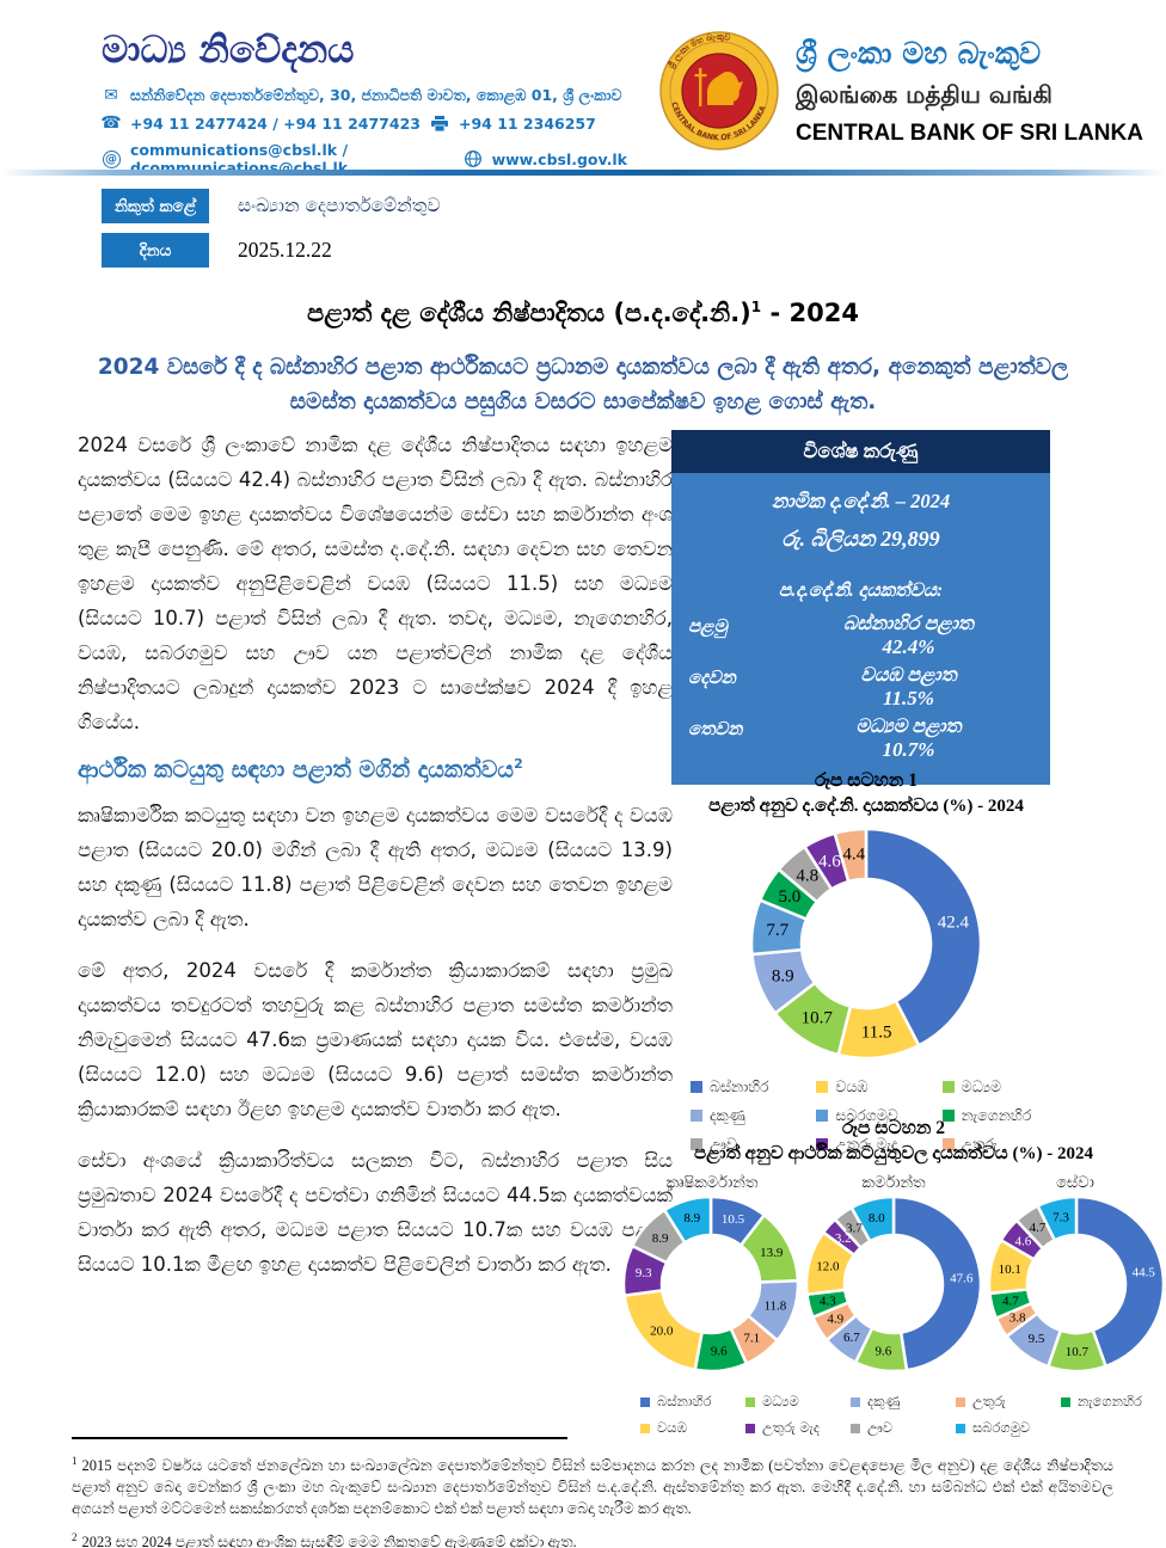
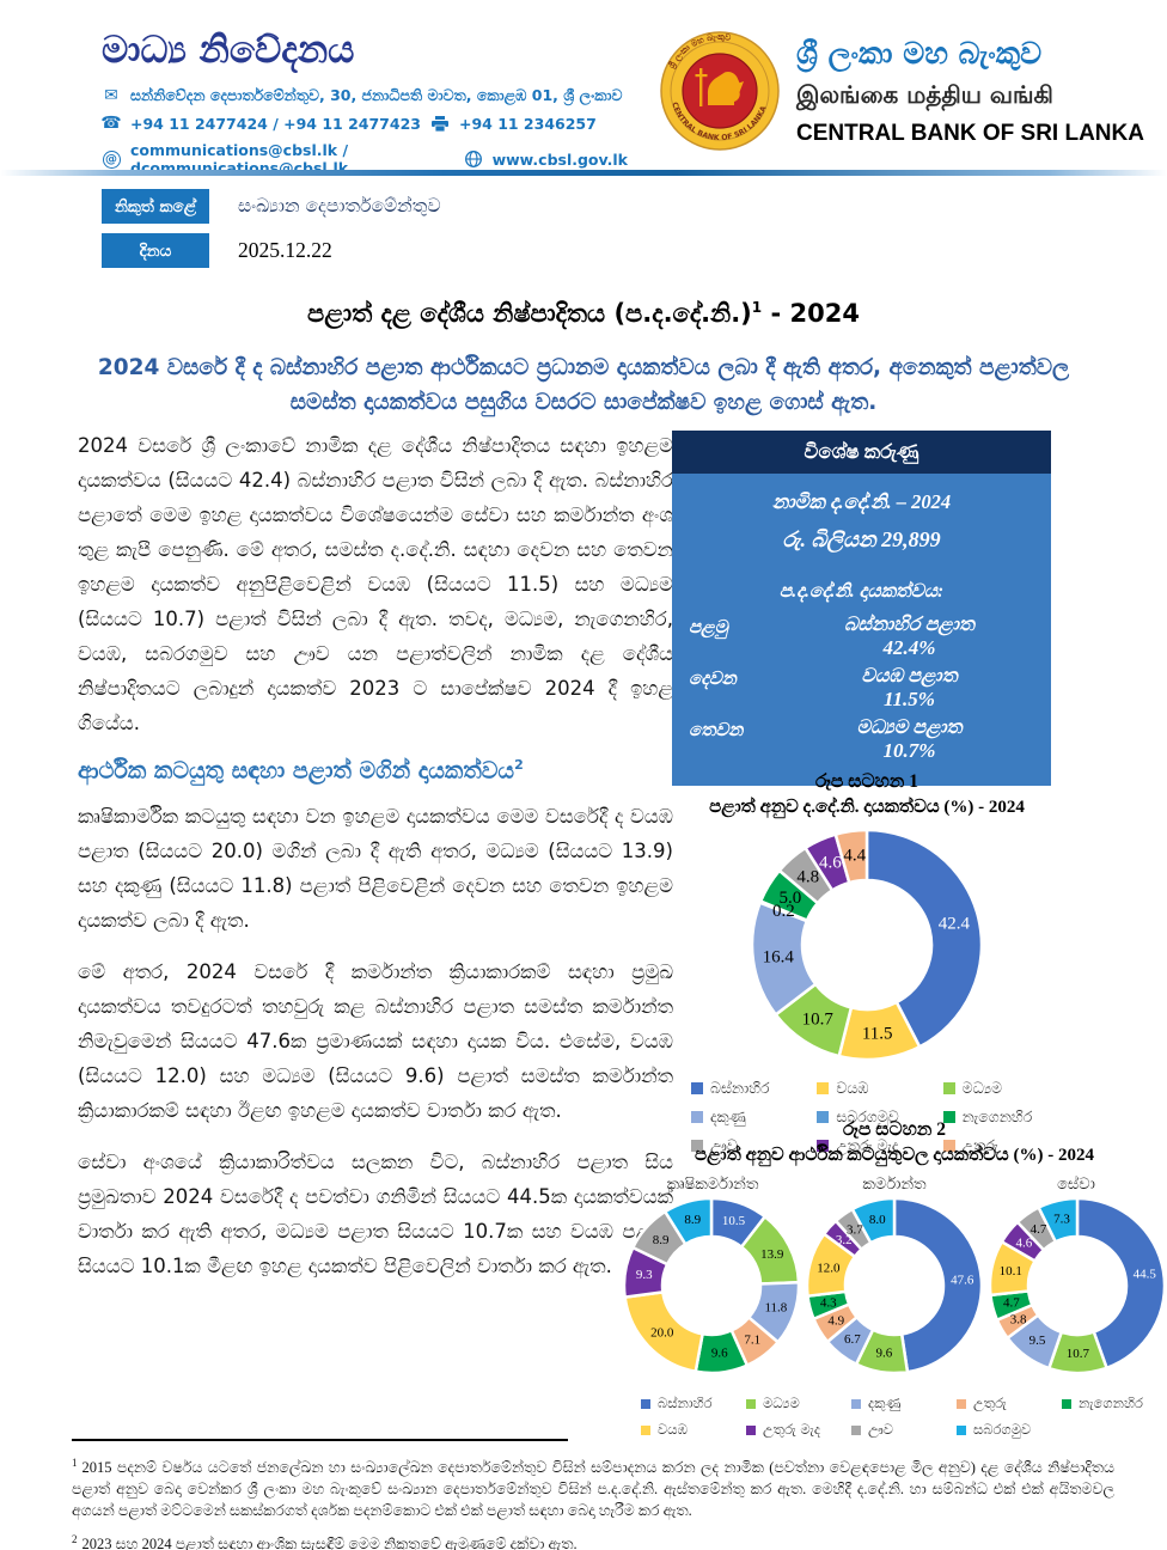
රූප සටහන 1/දකුණු: 8.9 -> 16.4
රූප සටහන 1/සබරගමුව: 7.7 -> 0.2
